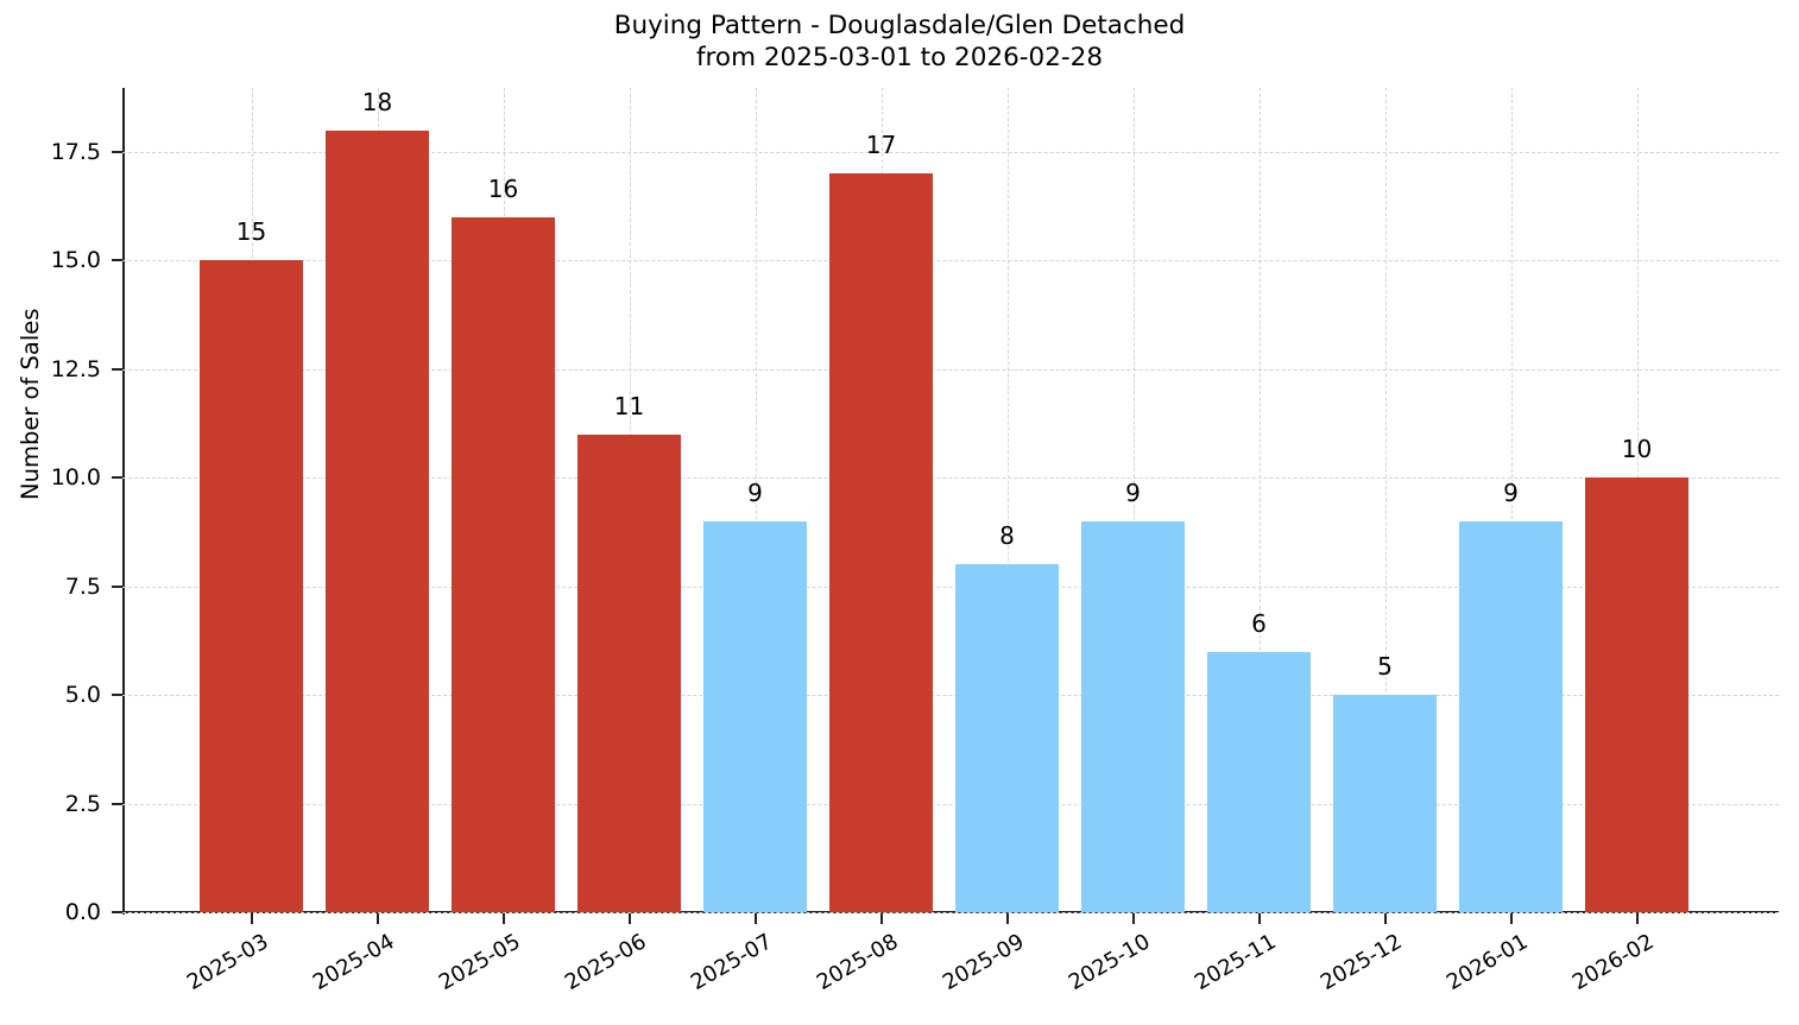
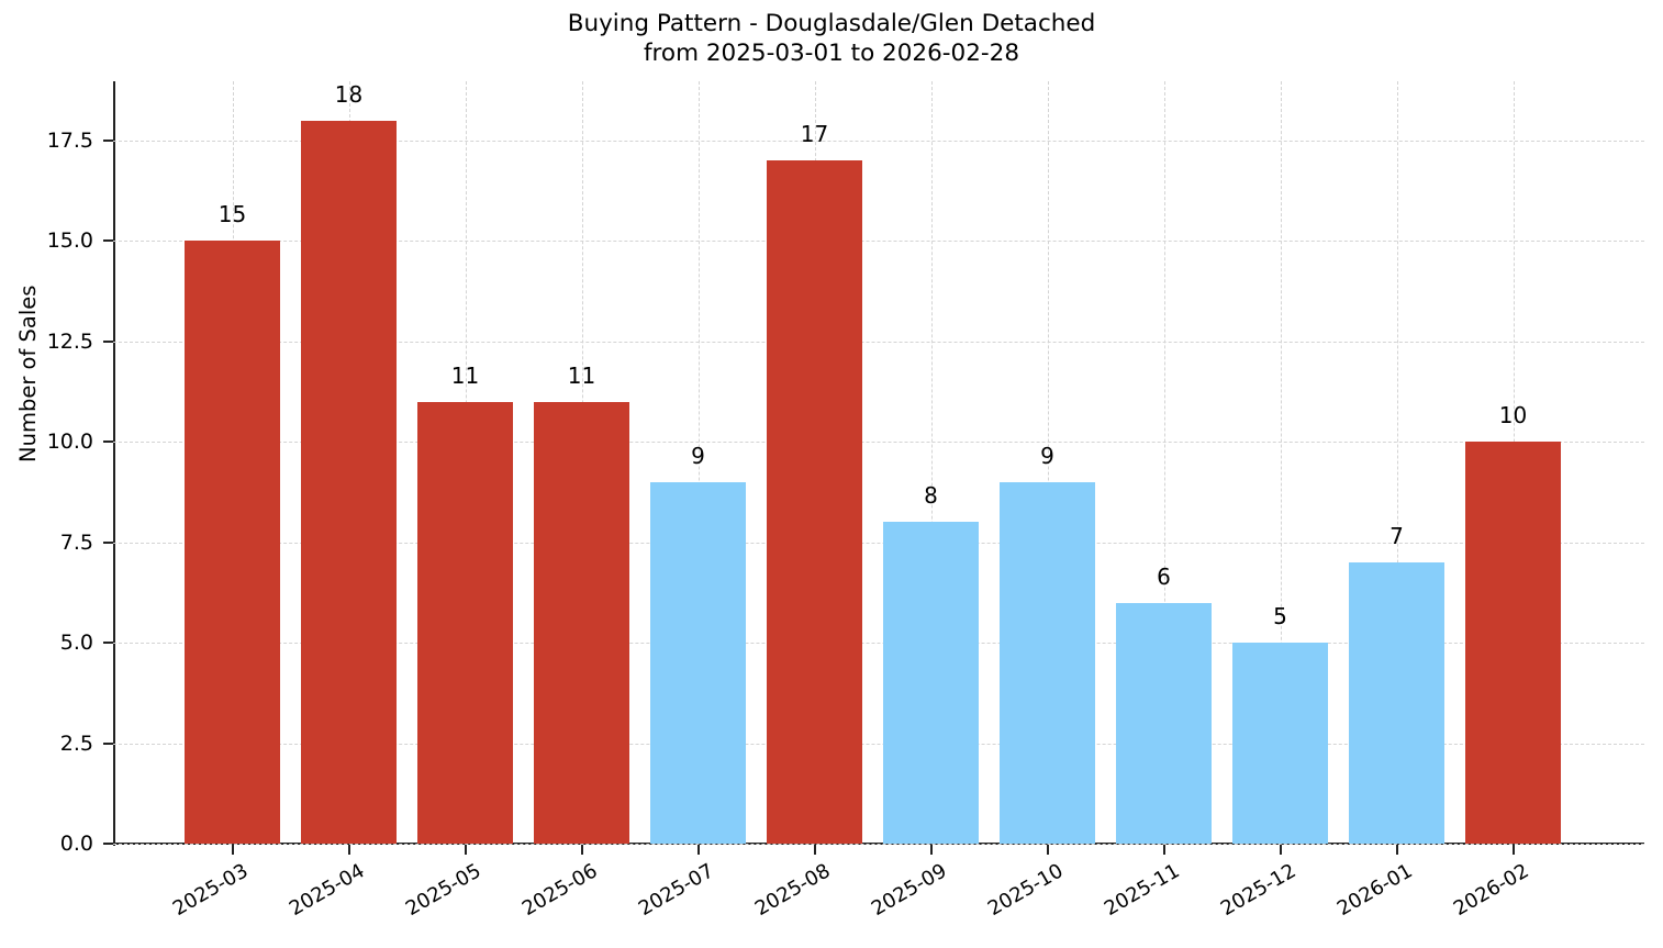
2025-05: 16 -> 11
2026-01: 9 -> 7
